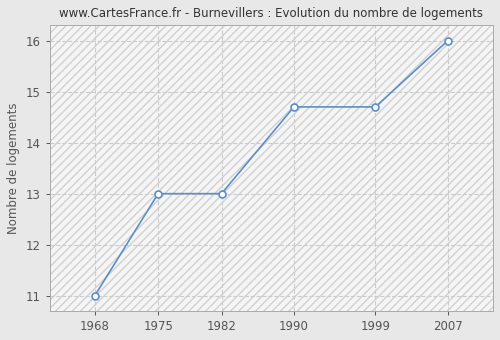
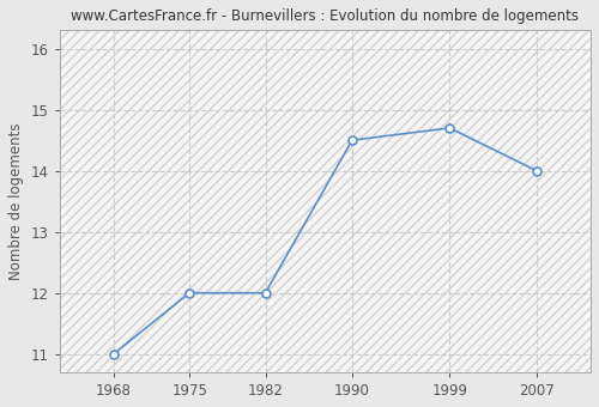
1975: 13.0 -> 12.0
1982: 13.0 -> 12.0
1990: 14.7 -> 14.5
2007: 16.0 -> 14.0
